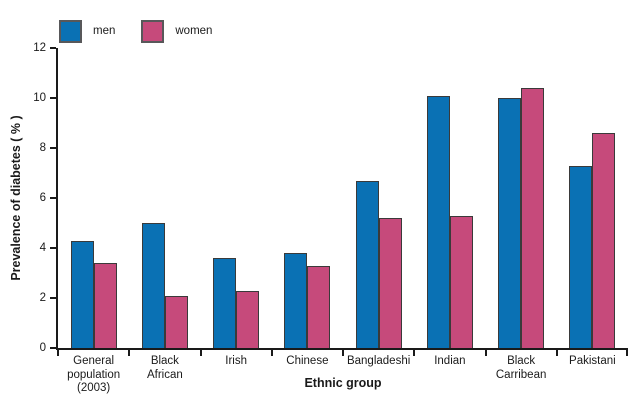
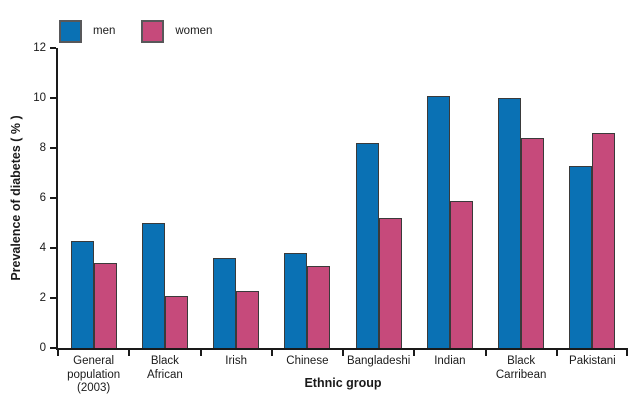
men/Bangladeshi: 6.7 -> 8.2
women/Indian: 5.3 -> 5.9
women/Black Carribean: 10.4 -> 8.4
